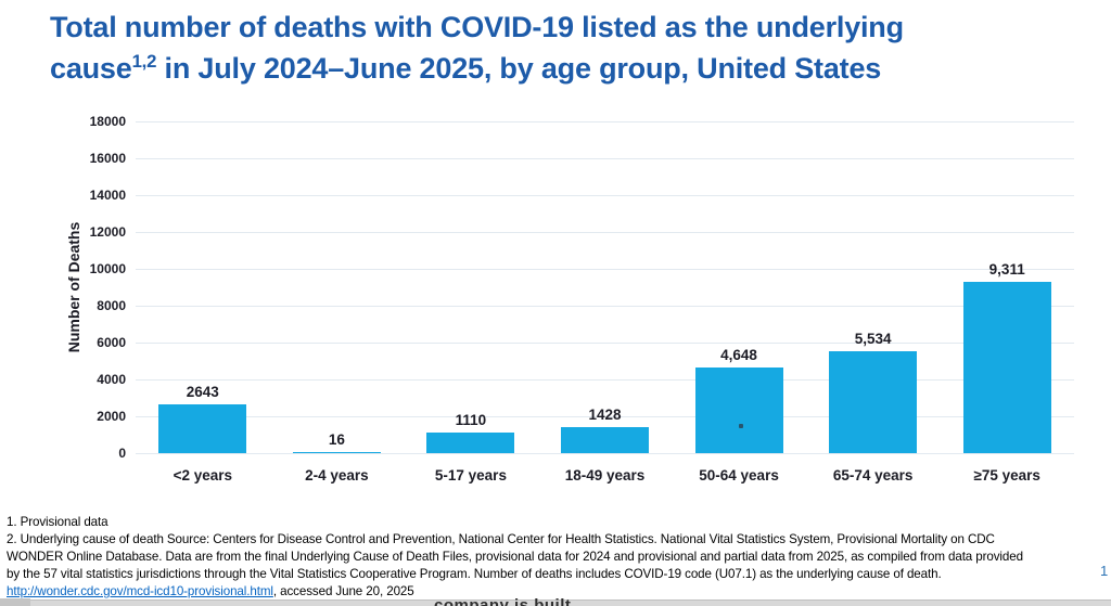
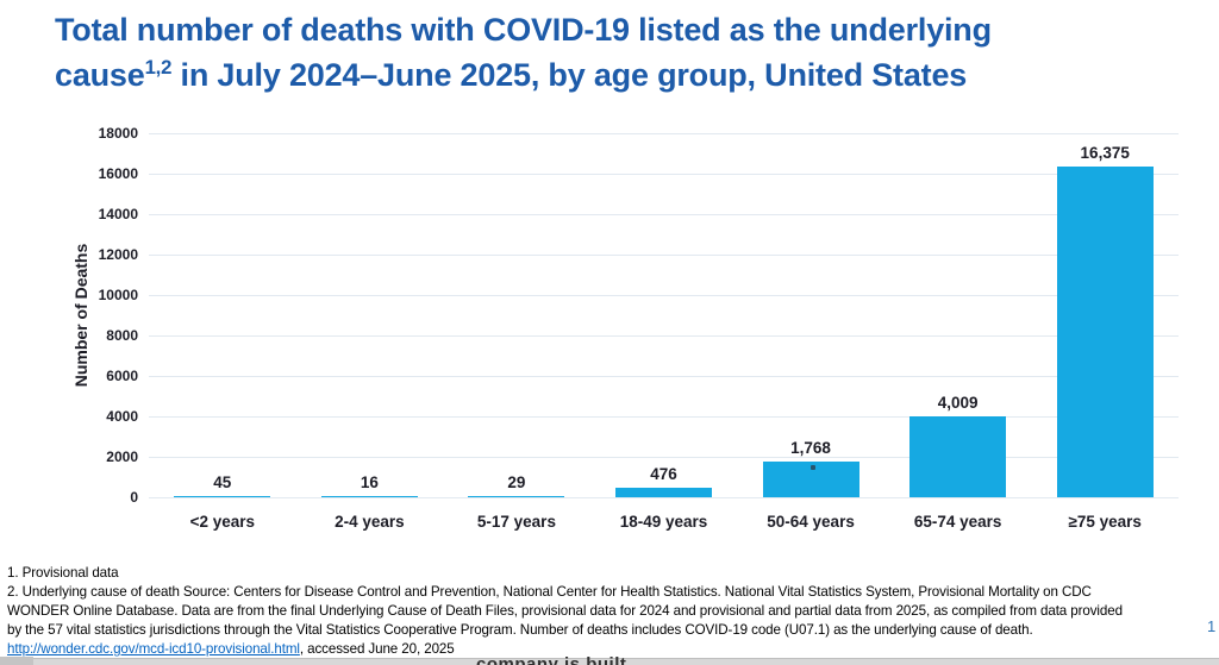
<2 years: 2643 -> 45
5-17 years: 1110 -> 29
18-49 years: 1428 -> 476
50-64 years: 4,648 -> 1,768
65-74 years: 5,534 -> 4,009
≥75 years: 9,311 -> 16,375
